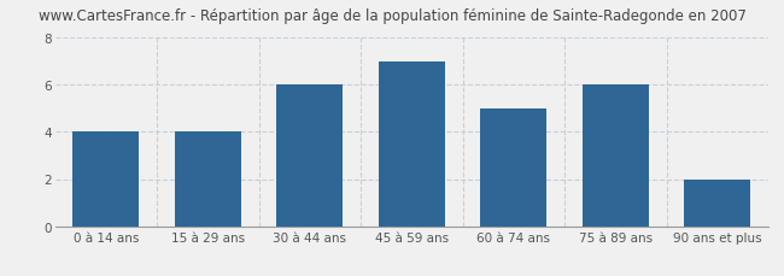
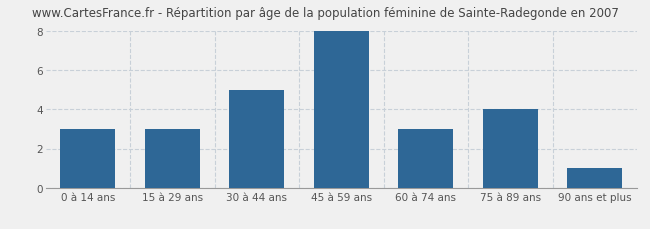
0 à 14 ans: 4 -> 3
15 à 29 ans: 4 -> 3
30 à 44 ans: 6 -> 5
45 à 59 ans: 7 -> 8
60 à 74 ans: 5 -> 3
75 à 89 ans: 6 -> 4
90 ans et plus: 2 -> 1
